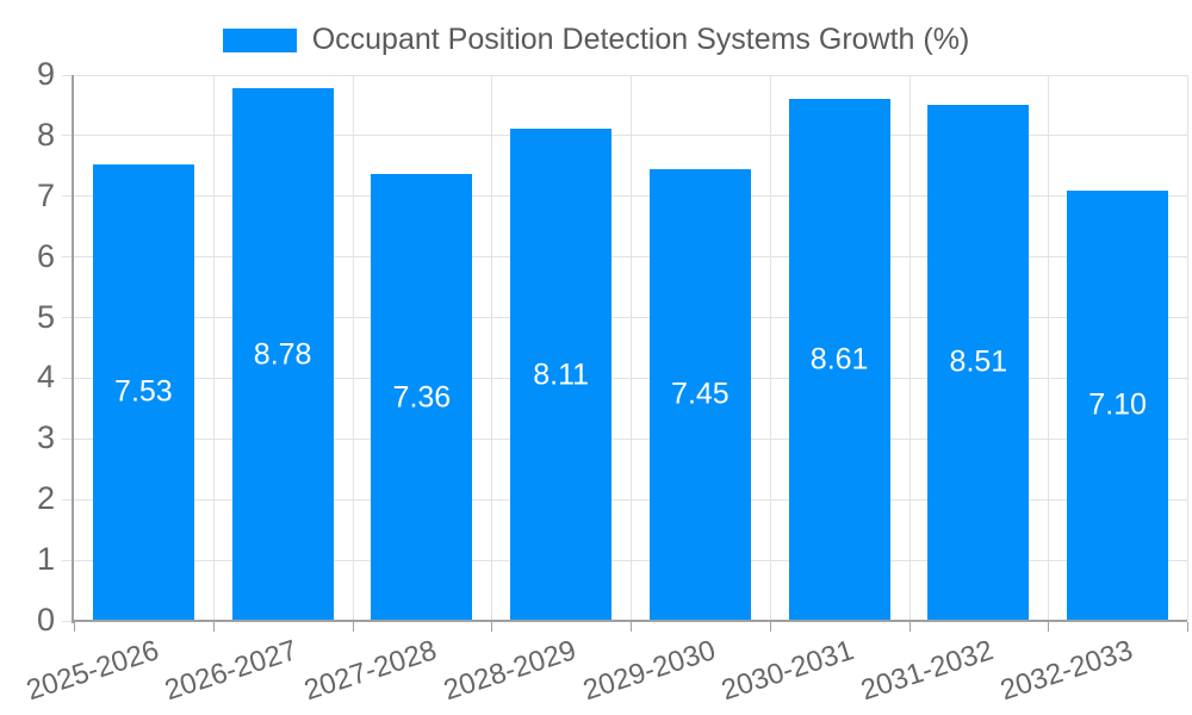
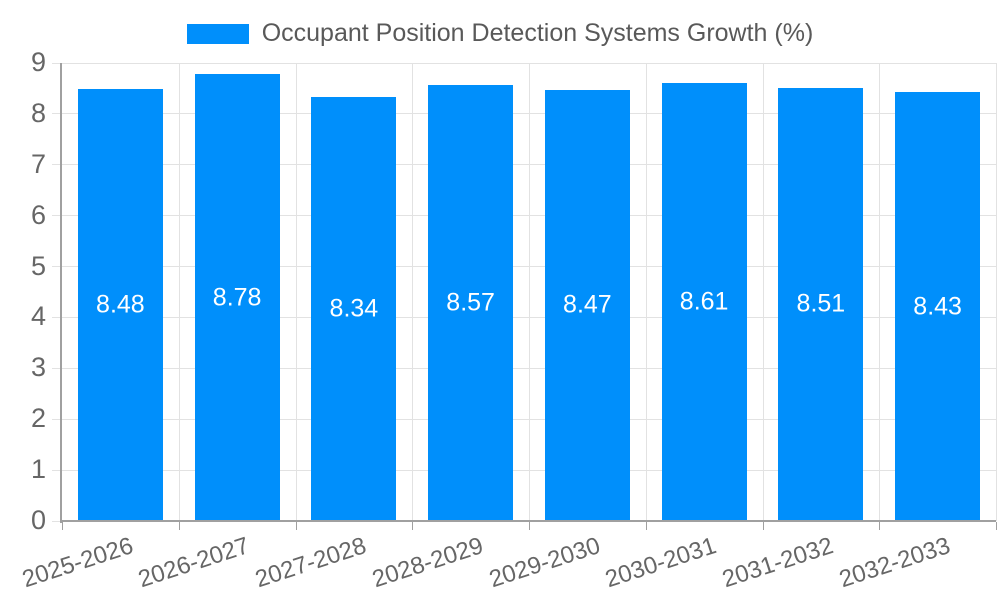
2025-2026: 7.53 -> 8.48
2027-2028: 7.36 -> 8.34
2028-2029: 8.11 -> 8.57
2029-2030: 7.45 -> 8.47
2032-2033: 7.10 -> 8.43
